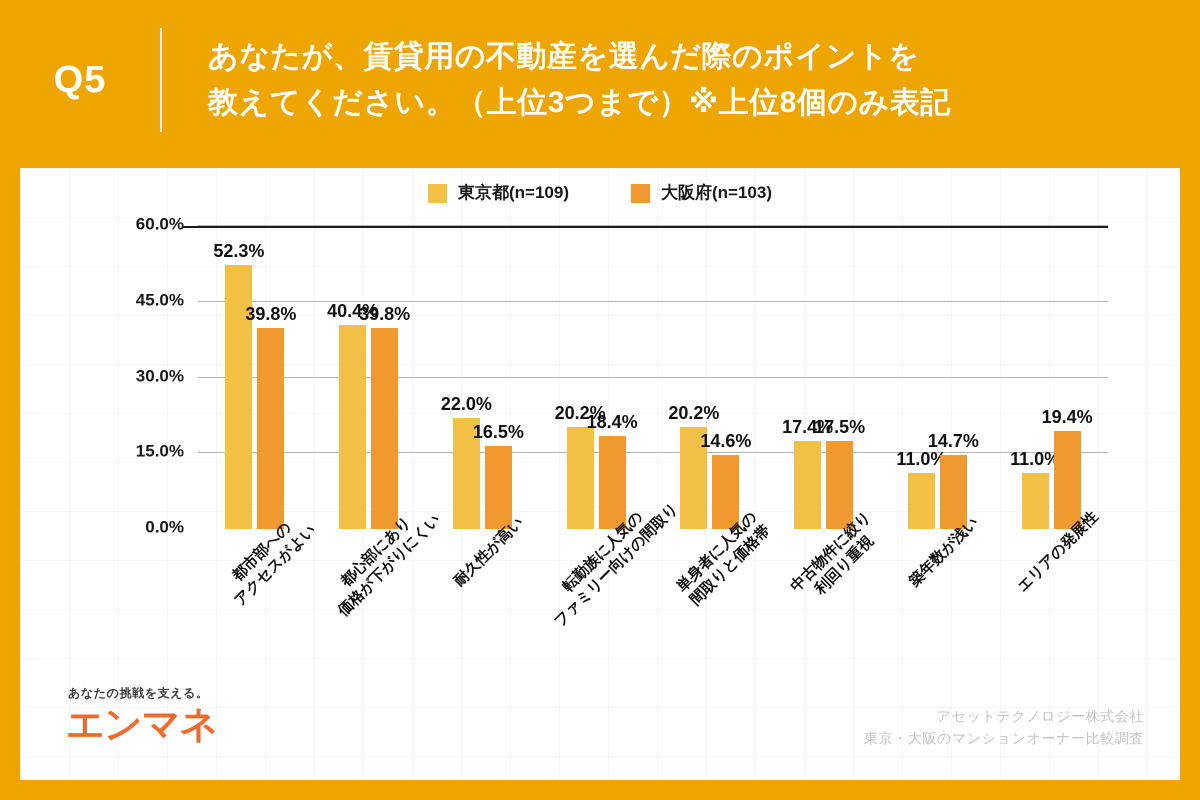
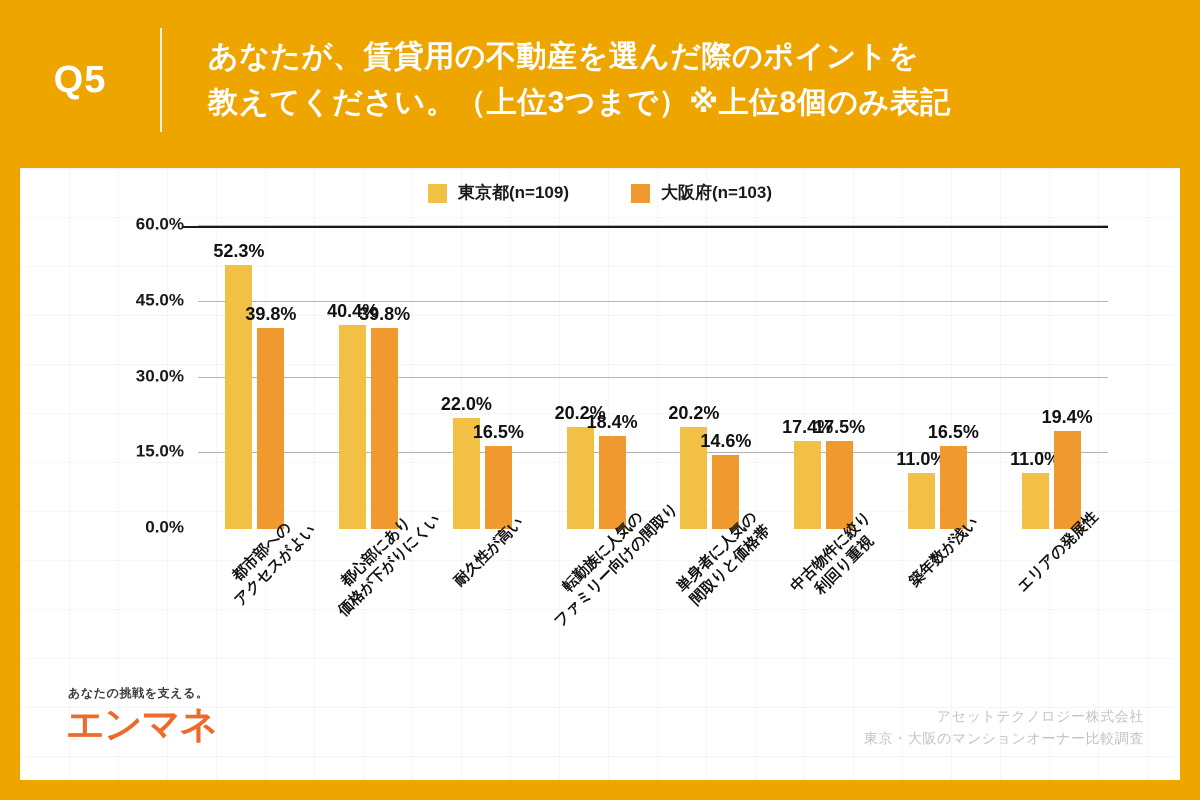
大阪府(n=103)/築年数が浅い: 14.7% -> 16.5%
